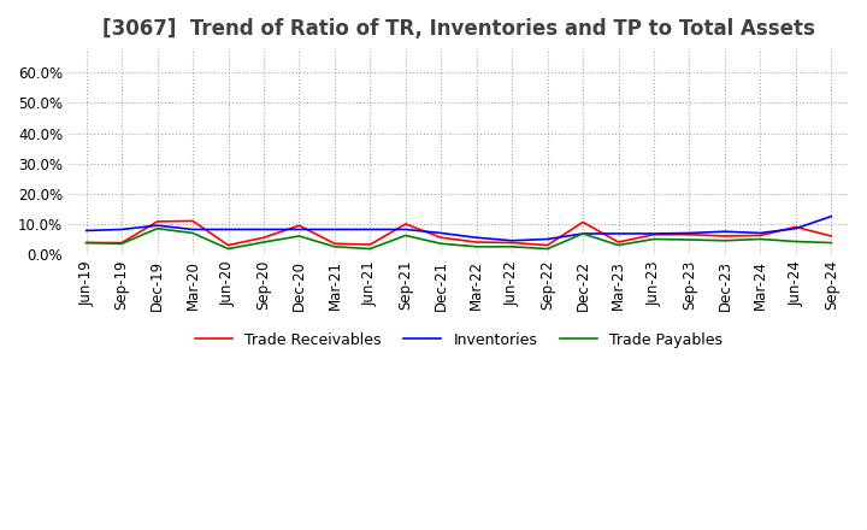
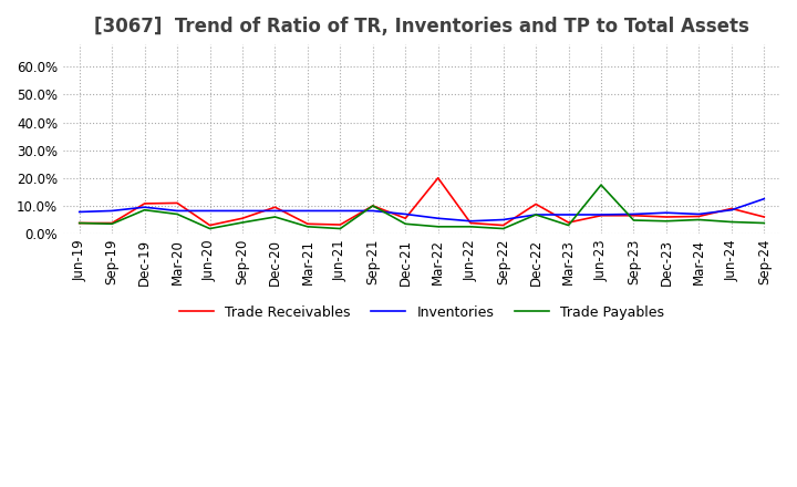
Trade Payables/Sep-21: 6.2% -> 10.0%
Trade Receivables/Mar-22: 4.0% -> 20.0%
Trade Payables/Jun-23: 5.0% -> 17.5%
